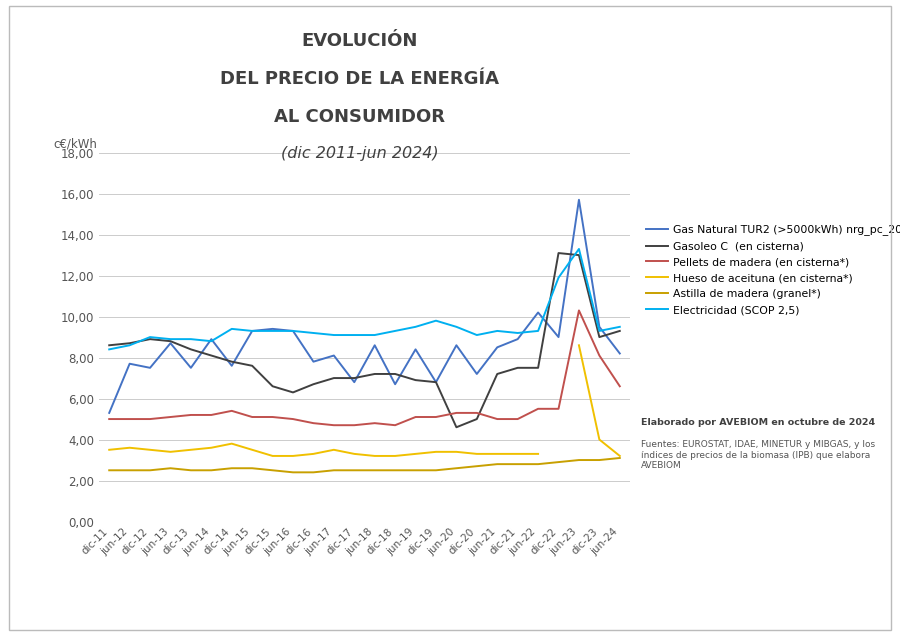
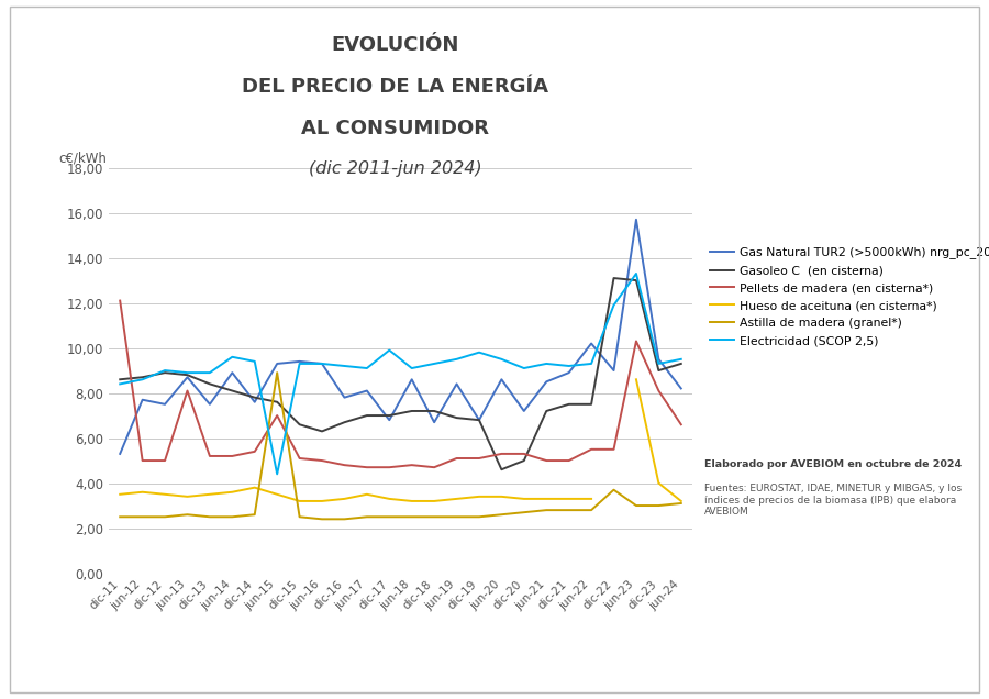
Pellets de madera (en cisterna*)/dic-11: 5,0 -> 12,1
Pellets de madera (en cisterna*)/jun-13: 5,1 -> 8,1
Electricidad (SCOP 2,5)/jun-14: 8,8 -> 9,6
Pellets de madera (en cisterna*)/jun-15: 5,1 -> 7,0
Astilla de madera (granel*)/jun-15: 2,6 -> 8,9
Electricidad (SCOP 2,5)/jun-15: 9,3 -> 4,4
Electricidad (SCOP 2,5)/dic-17: 9,1 -> 9,9
Astilla de madera (granel*)/dic-22: 2,9 -> 3,7
